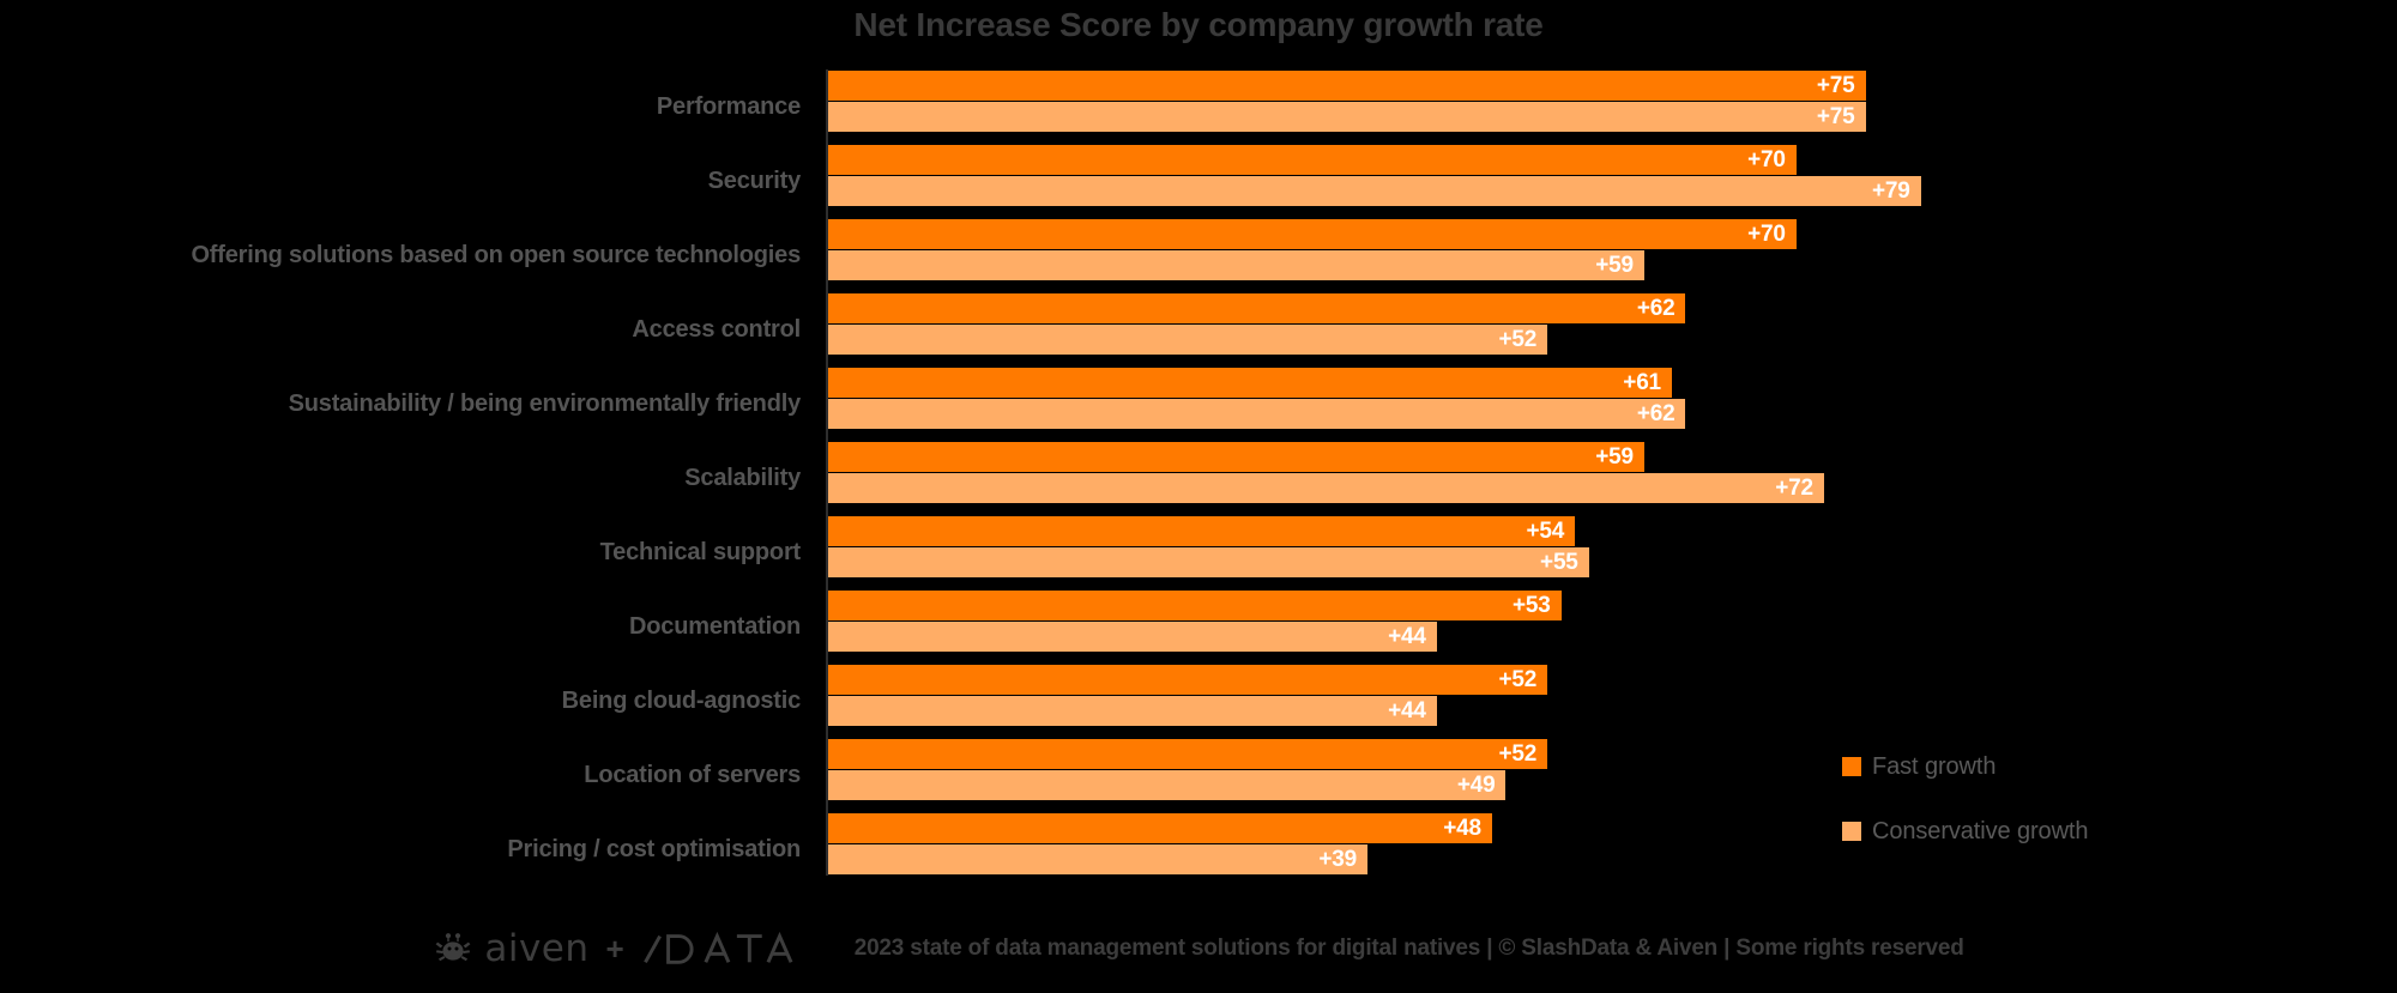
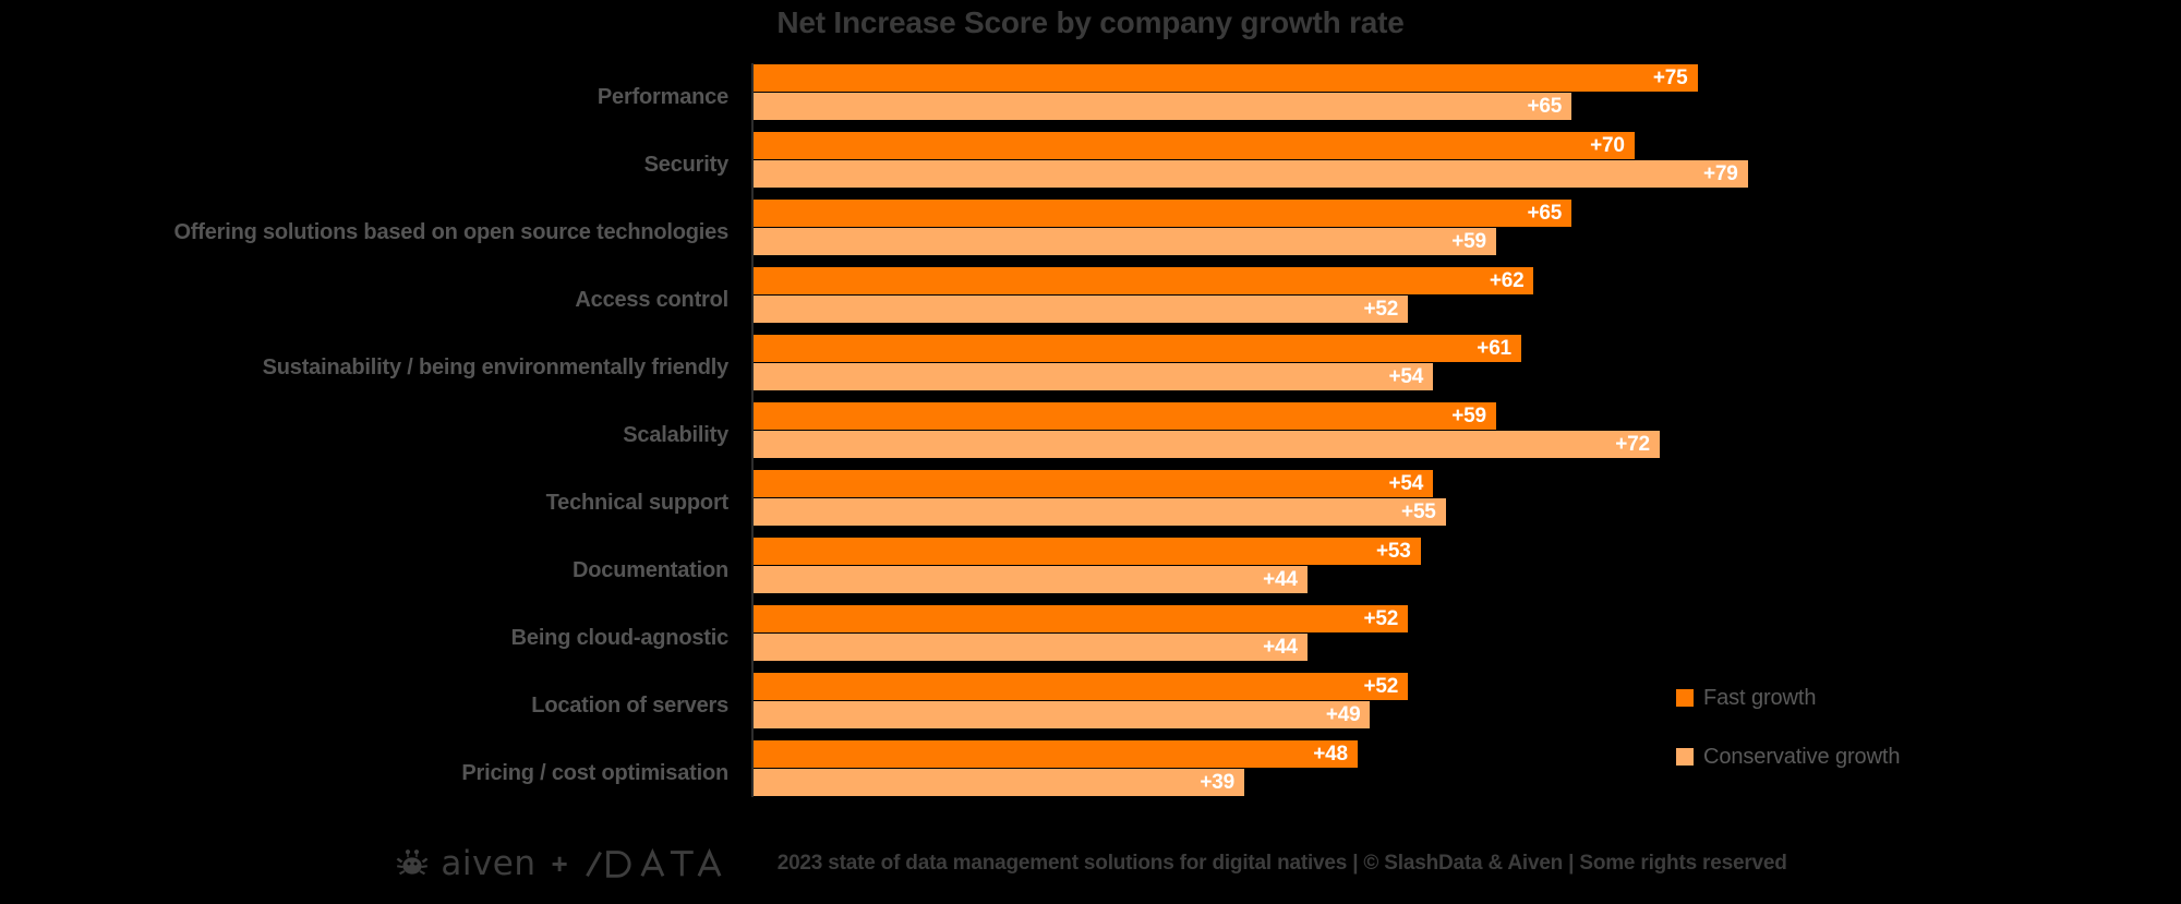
Conservative growth/Performance: +75 -> +65
Fast growth/Offering solutions based on open source technologies: +70 -> +65
Conservative growth/Sustainability / being environmentally friendly: +62 -> +54
